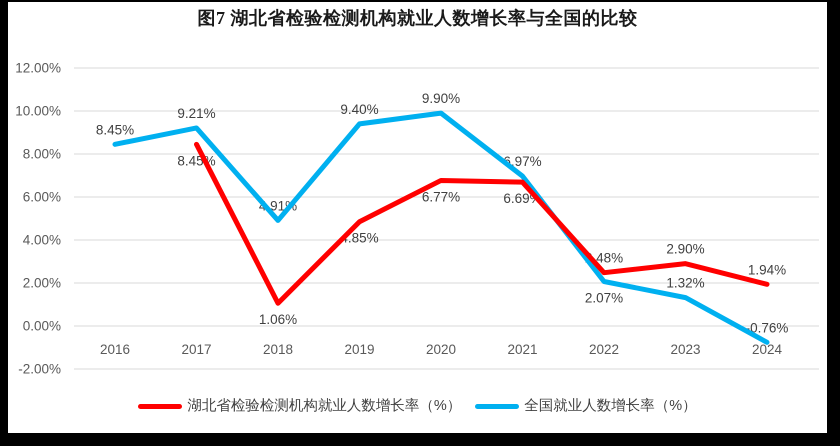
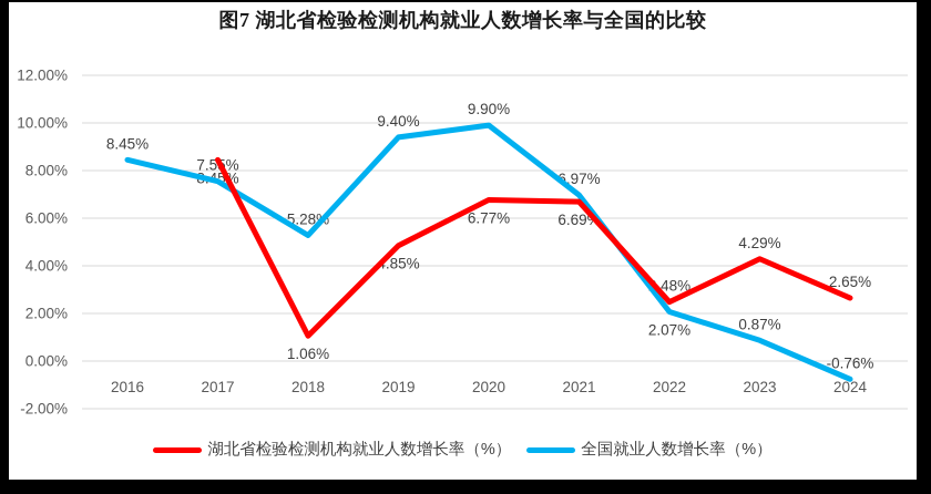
全国就业人数增长率（%）/2017: 9.21% -> 7.55%
全国就业人数增长率（%）/2018: 4.91% -> 5.28%
湖北省检验检测机构就业人数增长率（%）/2023: 2.90% -> 4.29%
全国就业人数增长率（%）/2023: 1.32% -> 0.87%
湖北省检验检测机构就业人数增长率（%）/2024: 1.94% -> 2.65%
